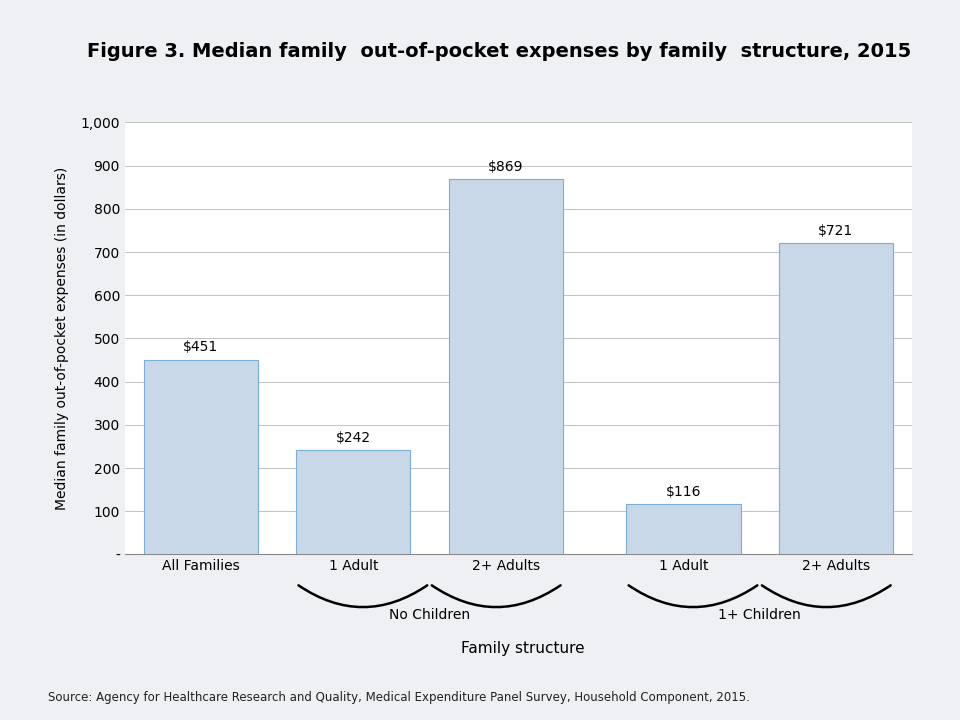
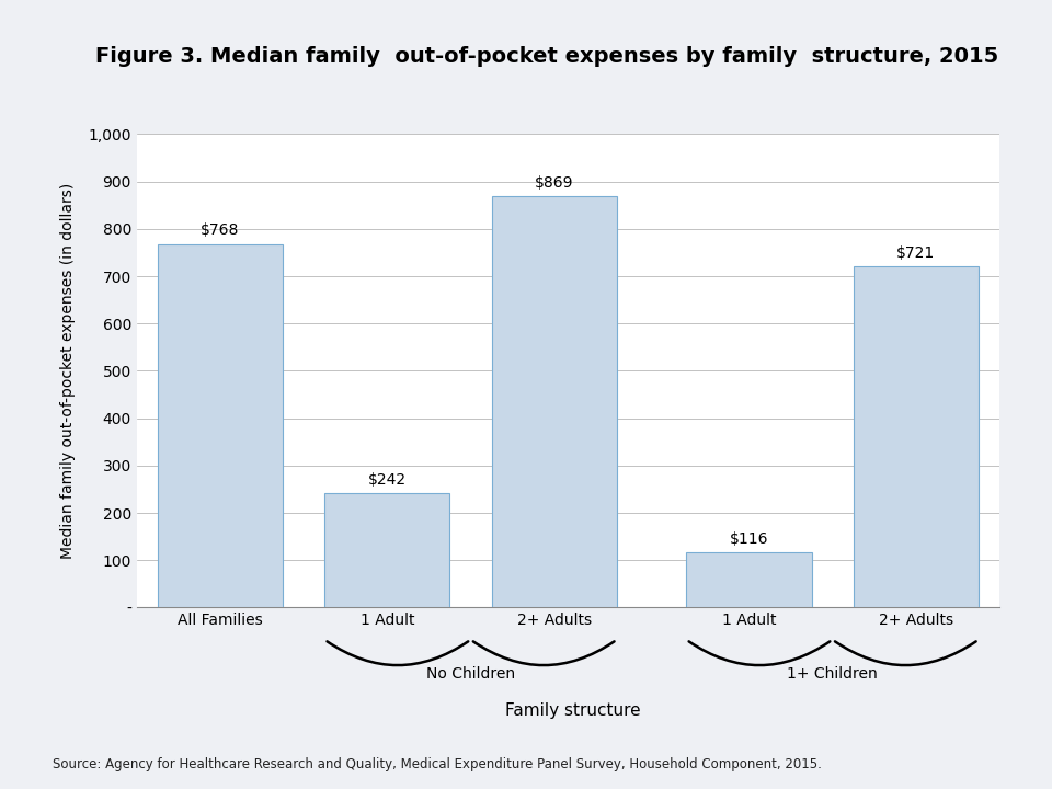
All Families: $451 -> $768
